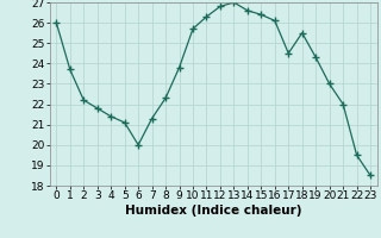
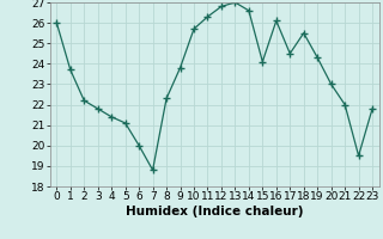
7: 21.3 -> 18.8
15: 26.4 -> 24.1
23: 18.5 -> 21.8
